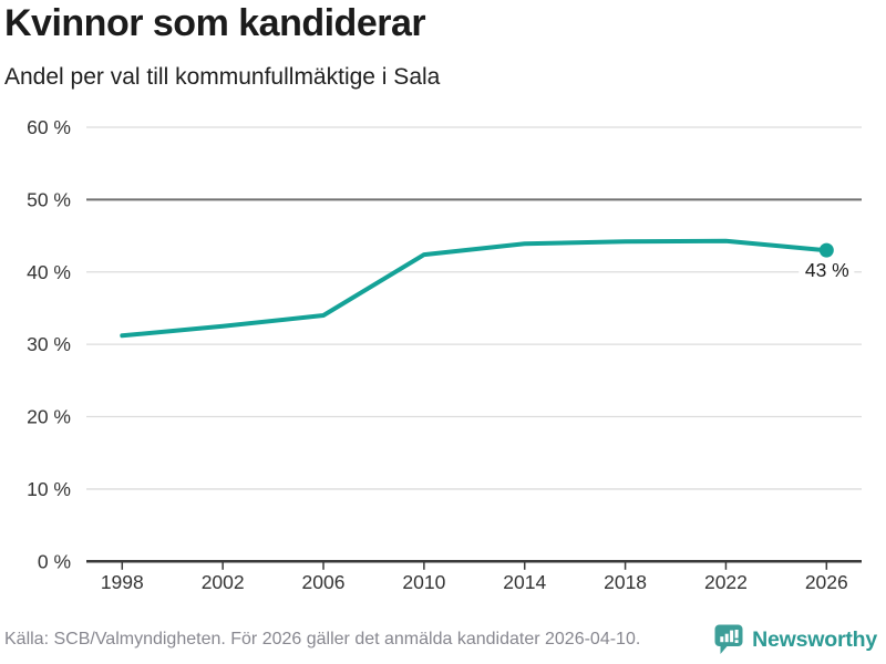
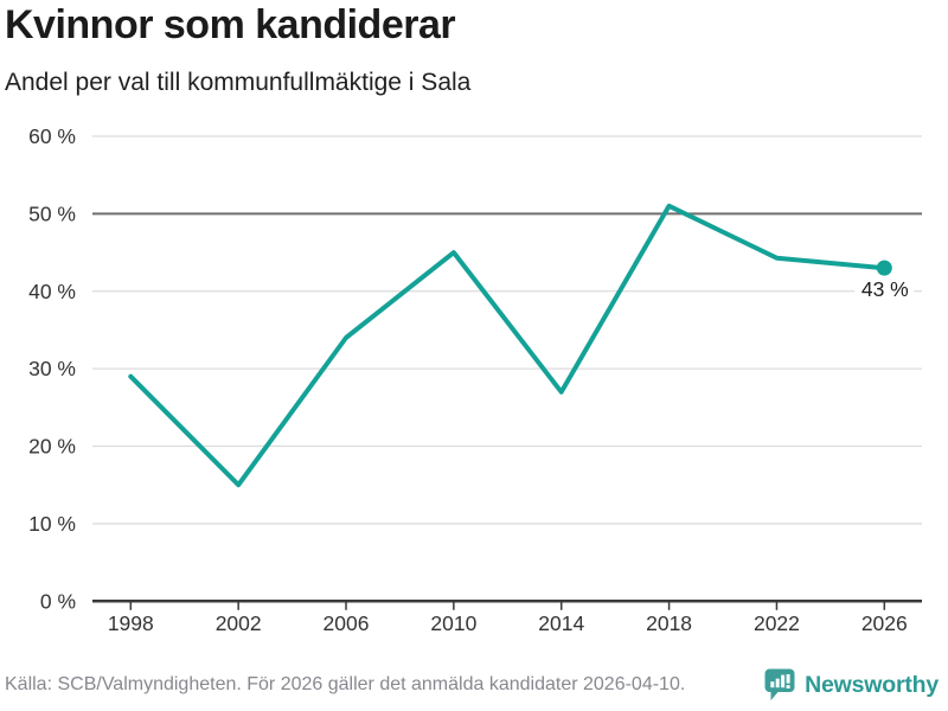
1998: 31% -> 29%
2002: 32% -> 15%
2010: 42% -> 45%
2014: 44% -> 27%
2018: 44% -> 51%
